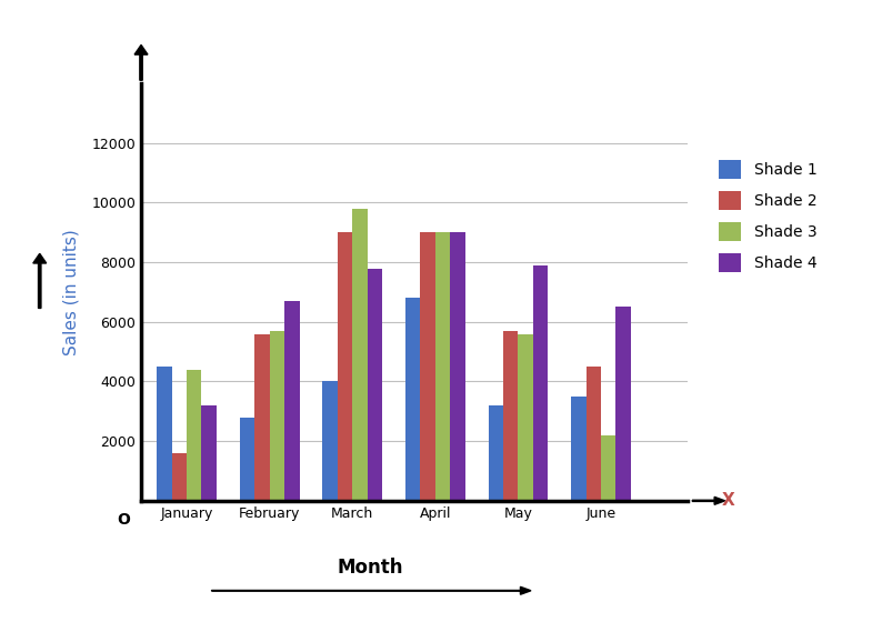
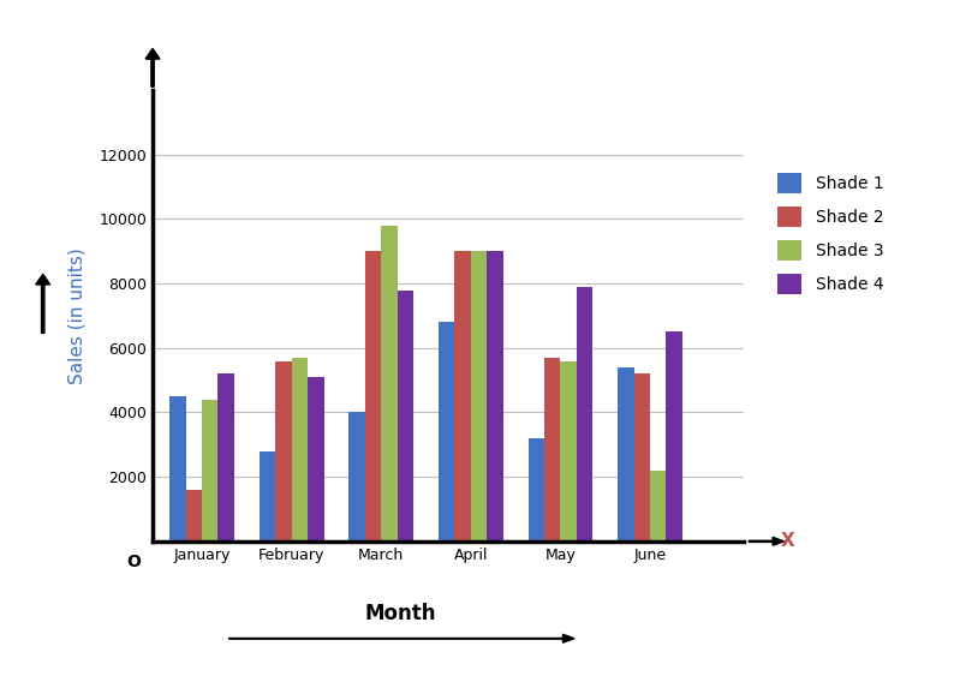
Shade 4/January: 3200 -> 5200
Shade 4/February: 6700 -> 5100
Shade 1/June: 3500 -> 5400
Shade 2/June: 4500 -> 5200
